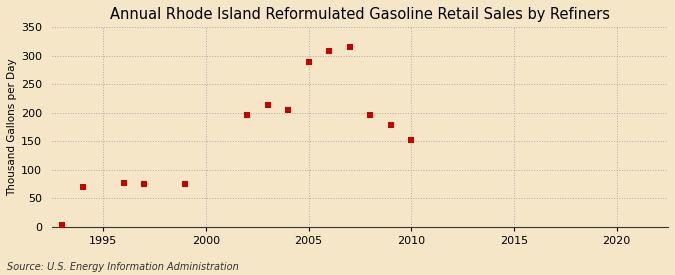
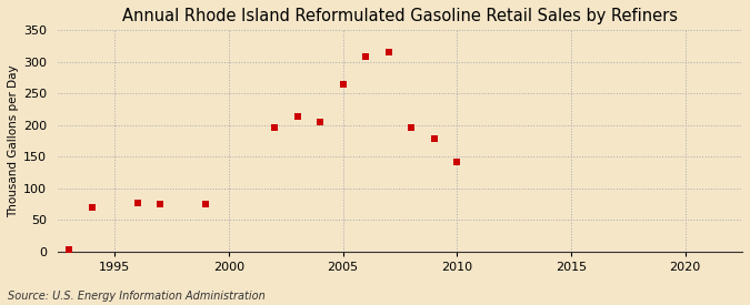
2005: 289 -> 264
2010: 153 -> 142
